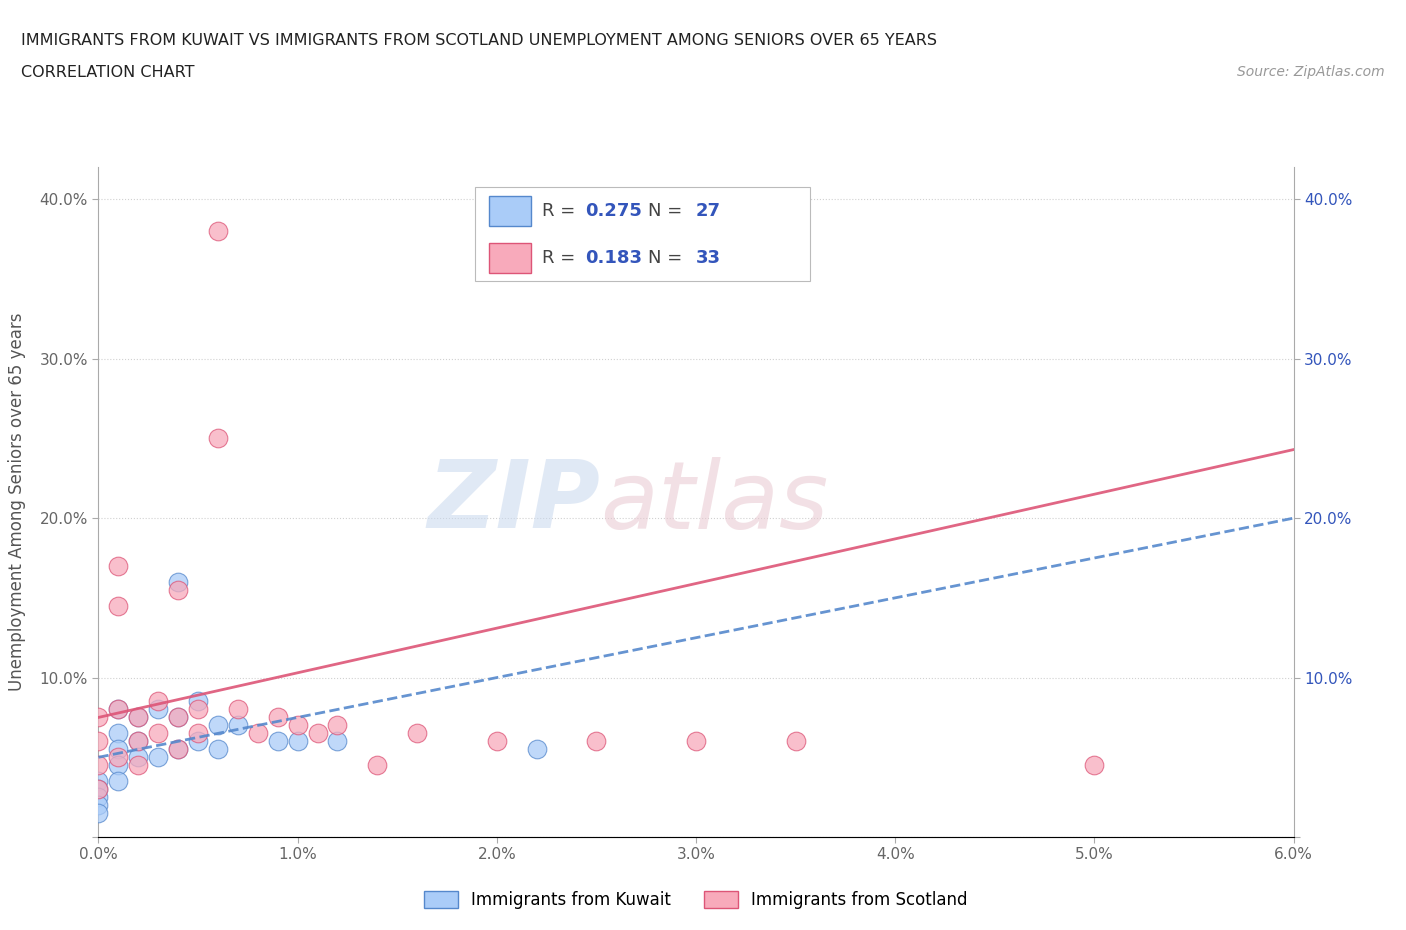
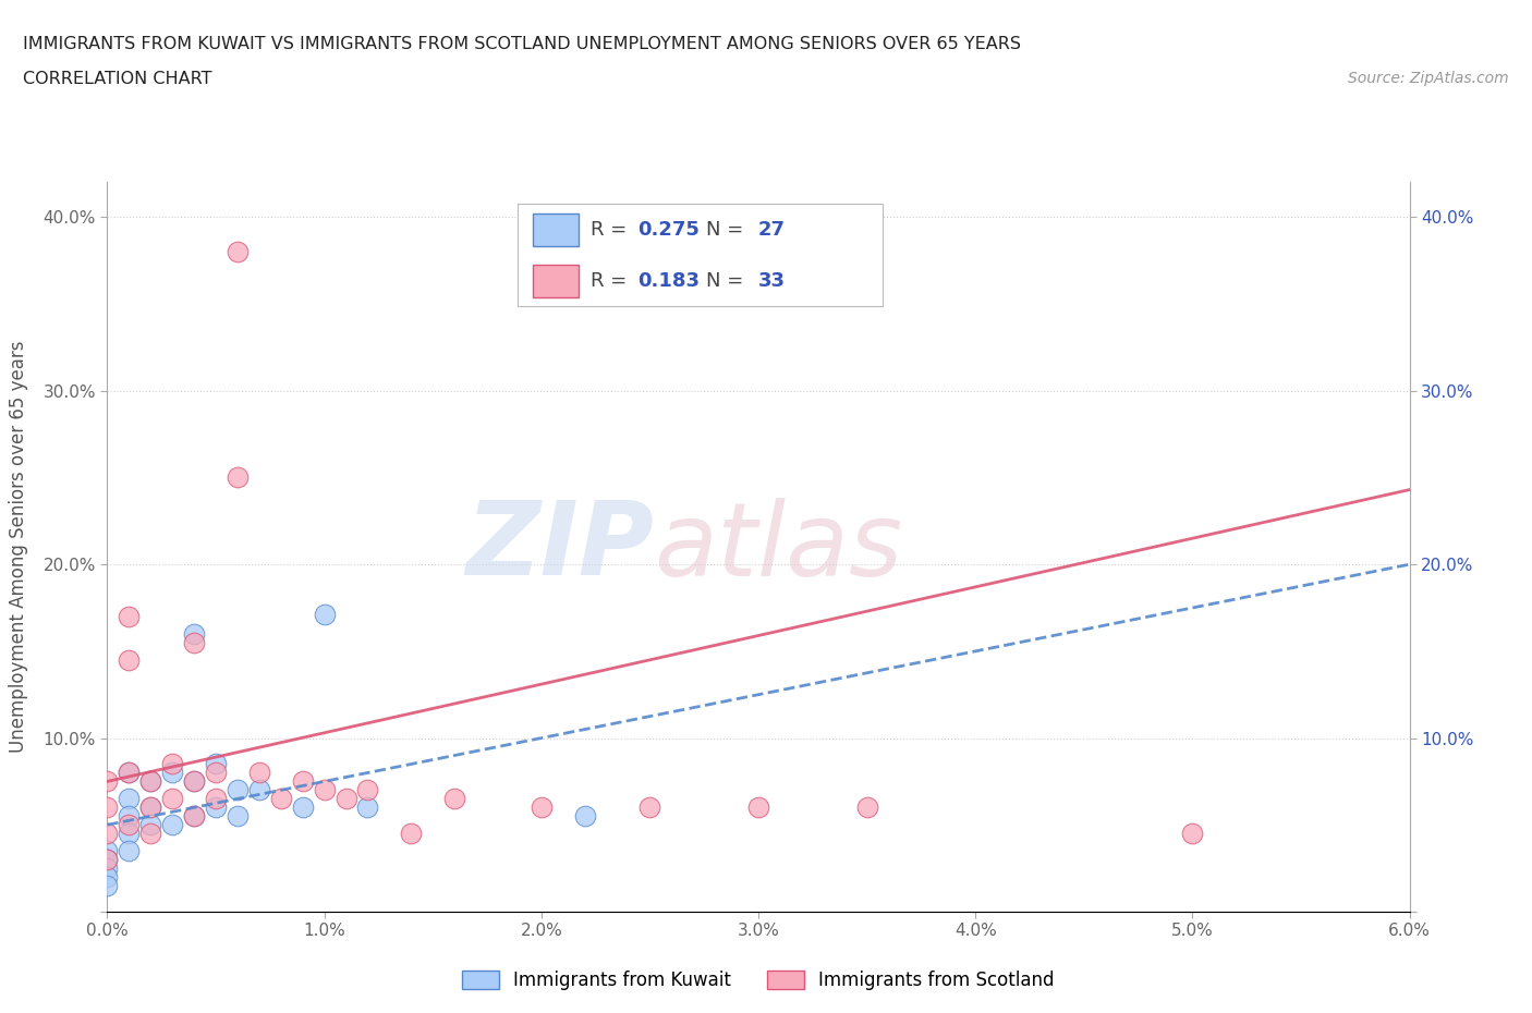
Immigrants from Kuwait/1.0%: 6.0% -> 17.1%
